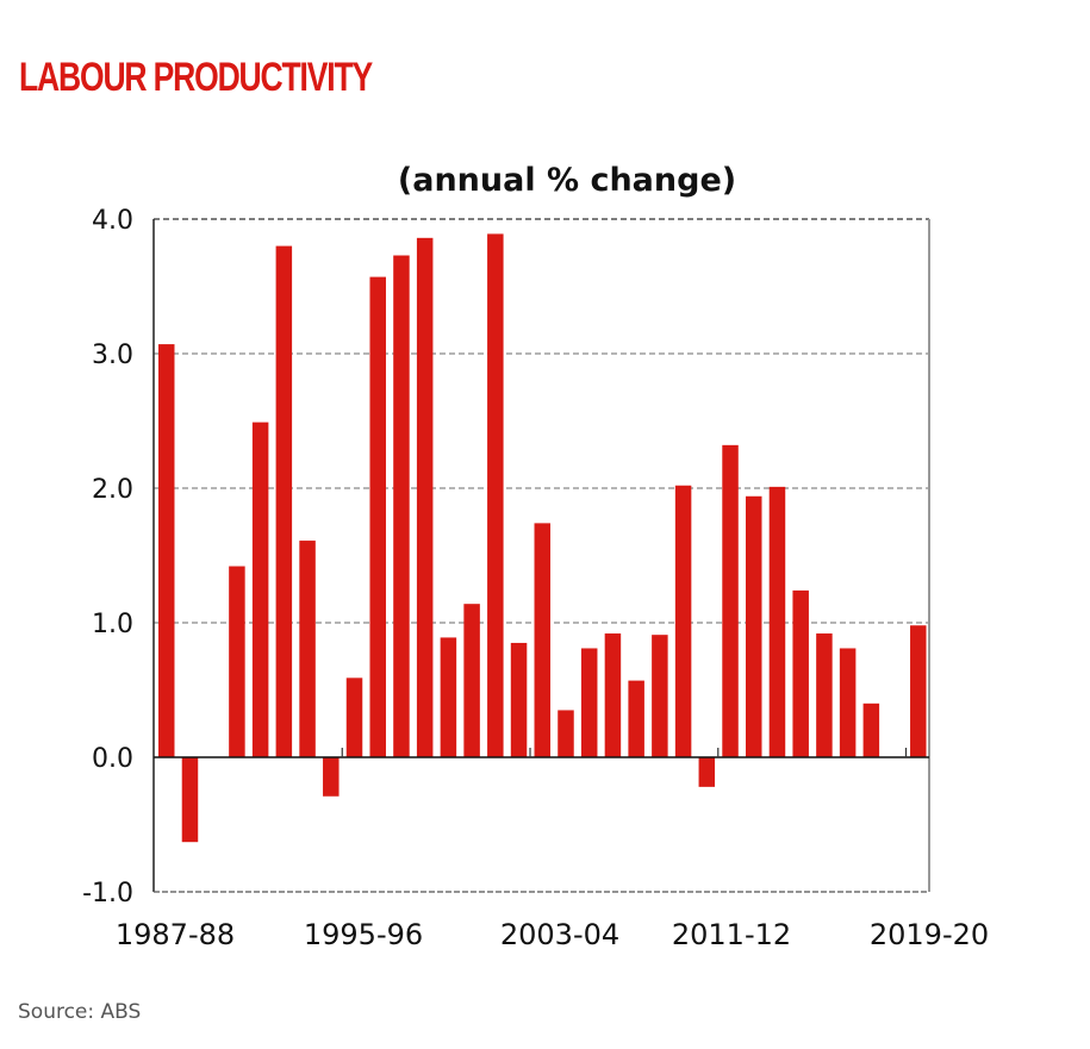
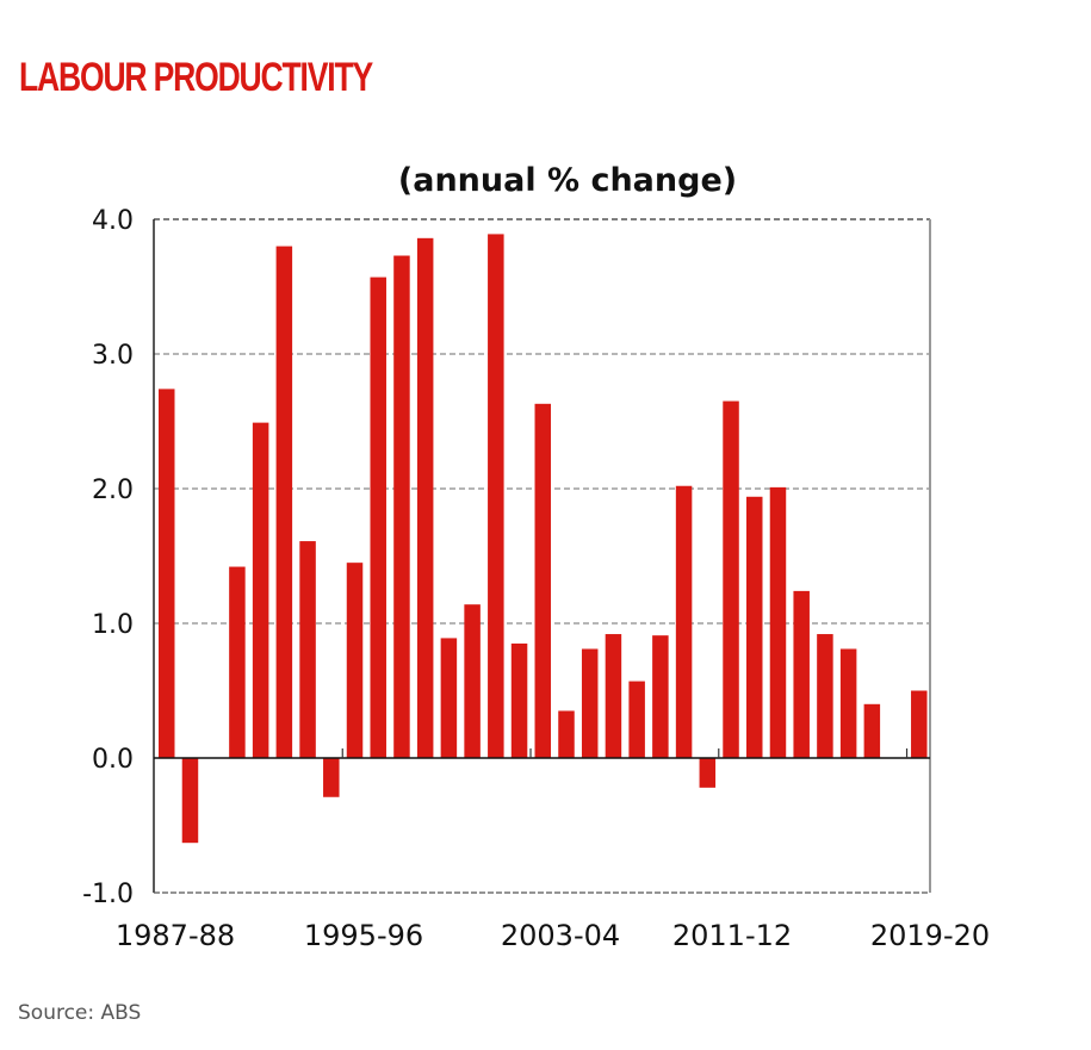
1987-88: 3.07 -> 2.74
1995-96: 0.59 -> 1.45
2003-04: 1.74 -> 2.63
2011-12: 2.32 -> 2.65
2019-20: 0.98 -> 0.50
